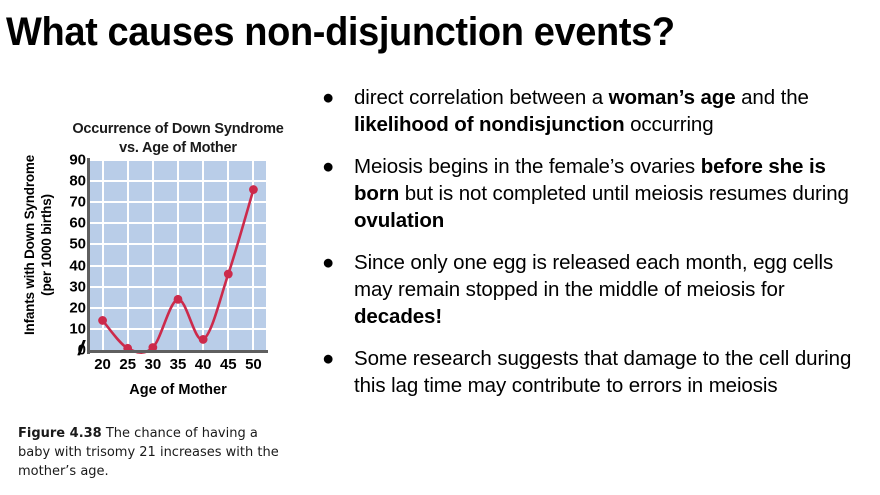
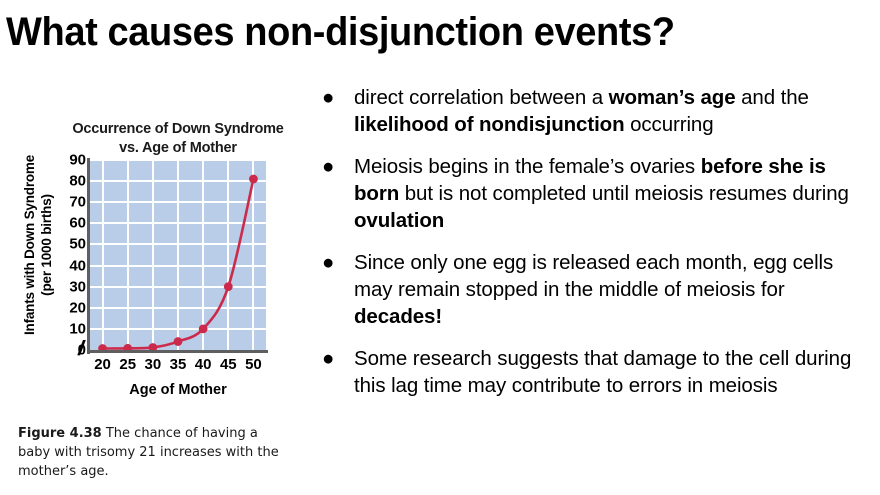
20: 14 -> 1
35: 24 -> 4
40: 5 -> 10
45: 36 -> 30
50: 76 -> 81
